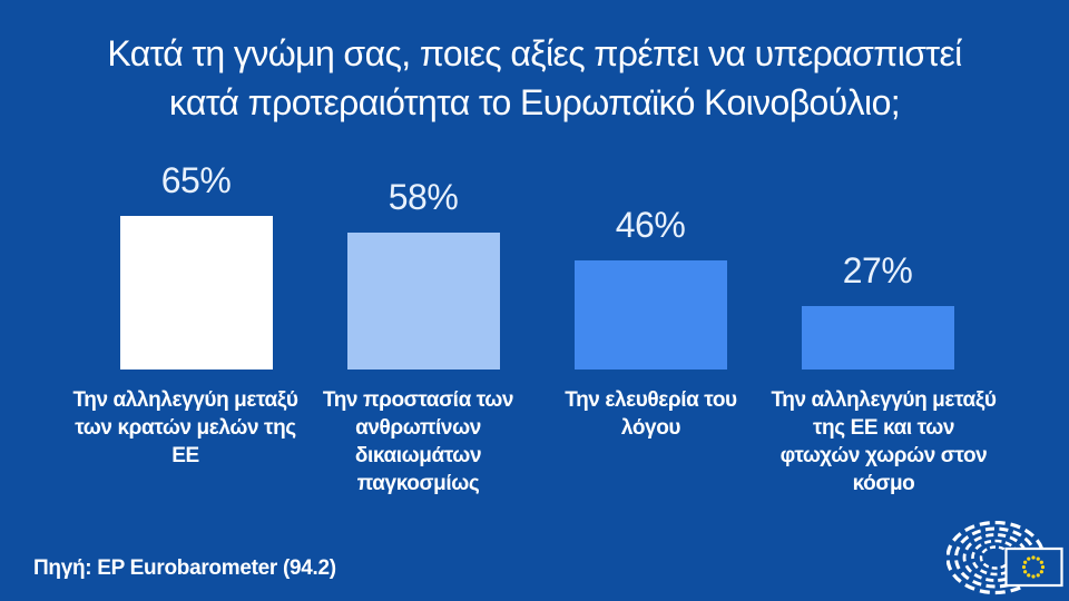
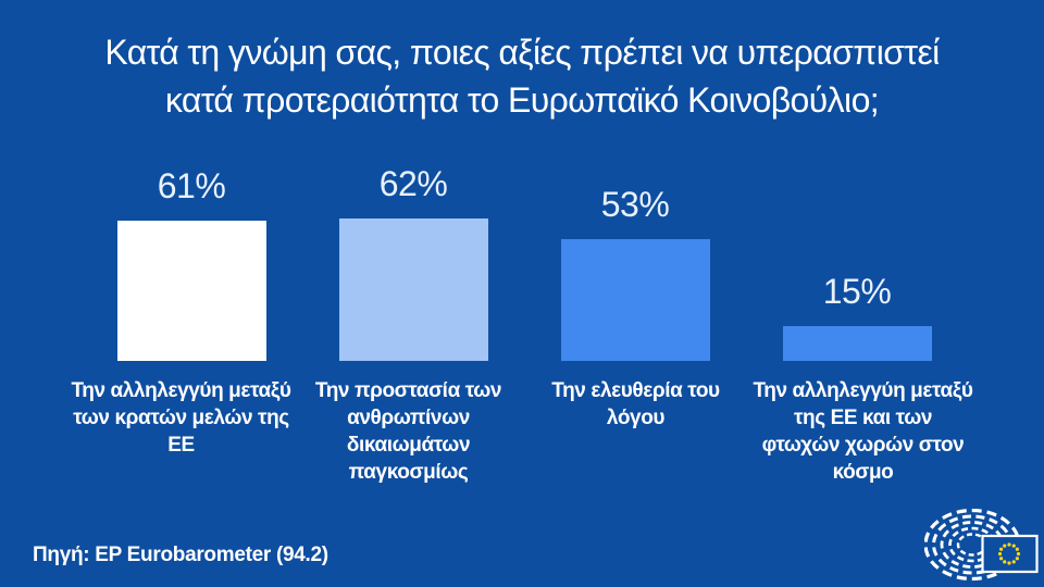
Την αλληλεγγύη μεταξύ των κρατών μελών της ΕΕ: 65% -> 61%
Την προστασία των ανθρωπίνων δικαιωμάτων παγκοσμίως: 58% -> 62%
Την ελευθερία του λόγου: 46% -> 53%
Την αλληλεγγύη μεταξύ της ΕΕ και των φτωχών χωρών στον κόσμο: 27% -> 15%
